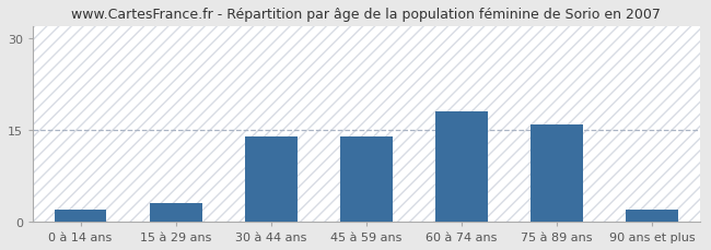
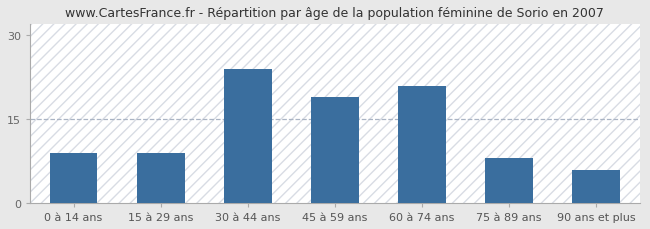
0 à 14 ans: 2 -> 9
15 à 29 ans: 3 -> 9
30 à 44 ans: 14 -> 24
45 à 59 ans: 14 -> 19
60 à 74 ans: 18 -> 21
75 à 89 ans: 16 -> 8
90 ans et plus: 2 -> 6
